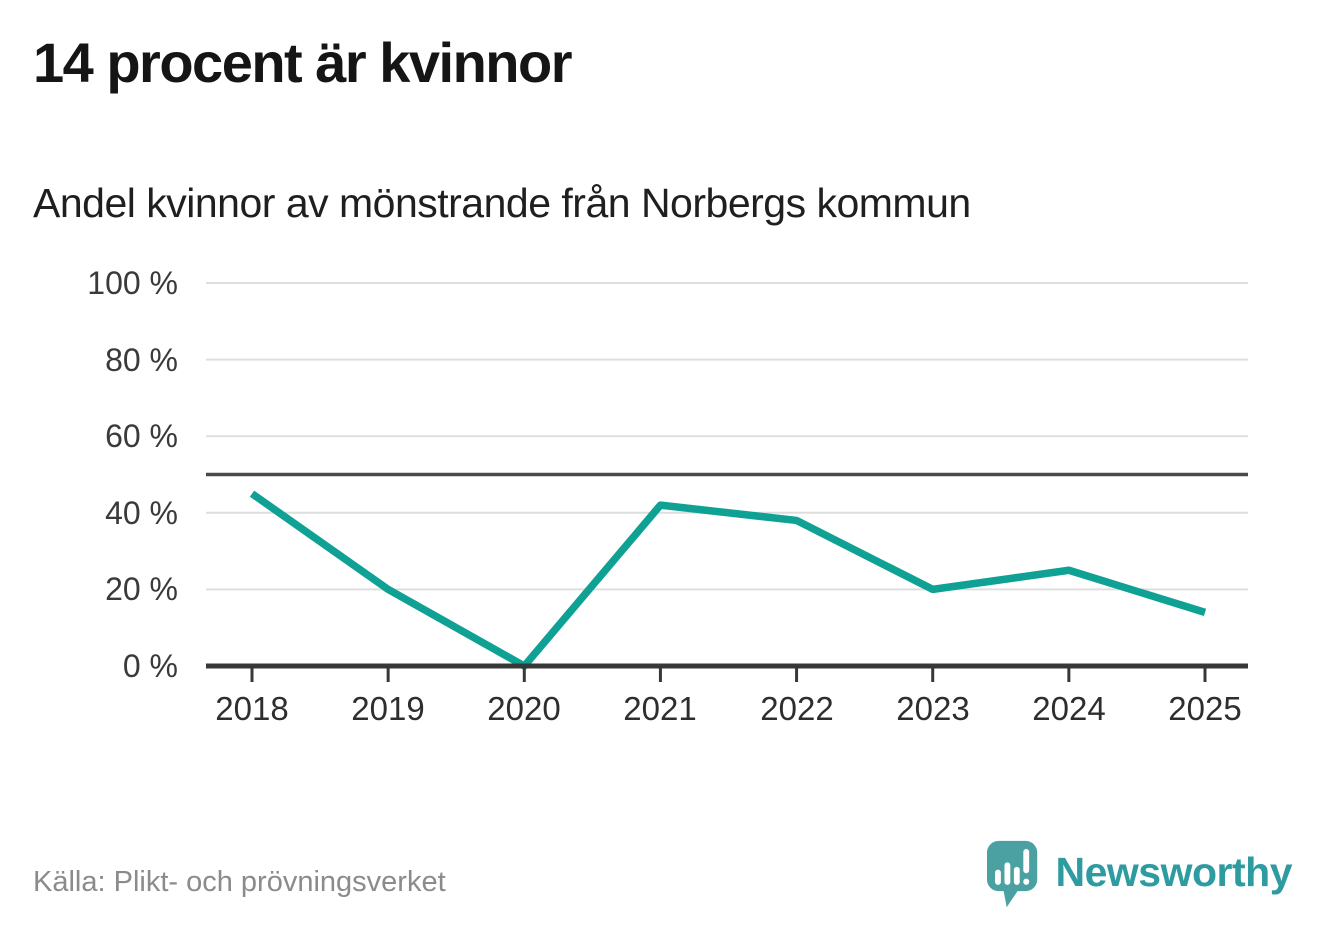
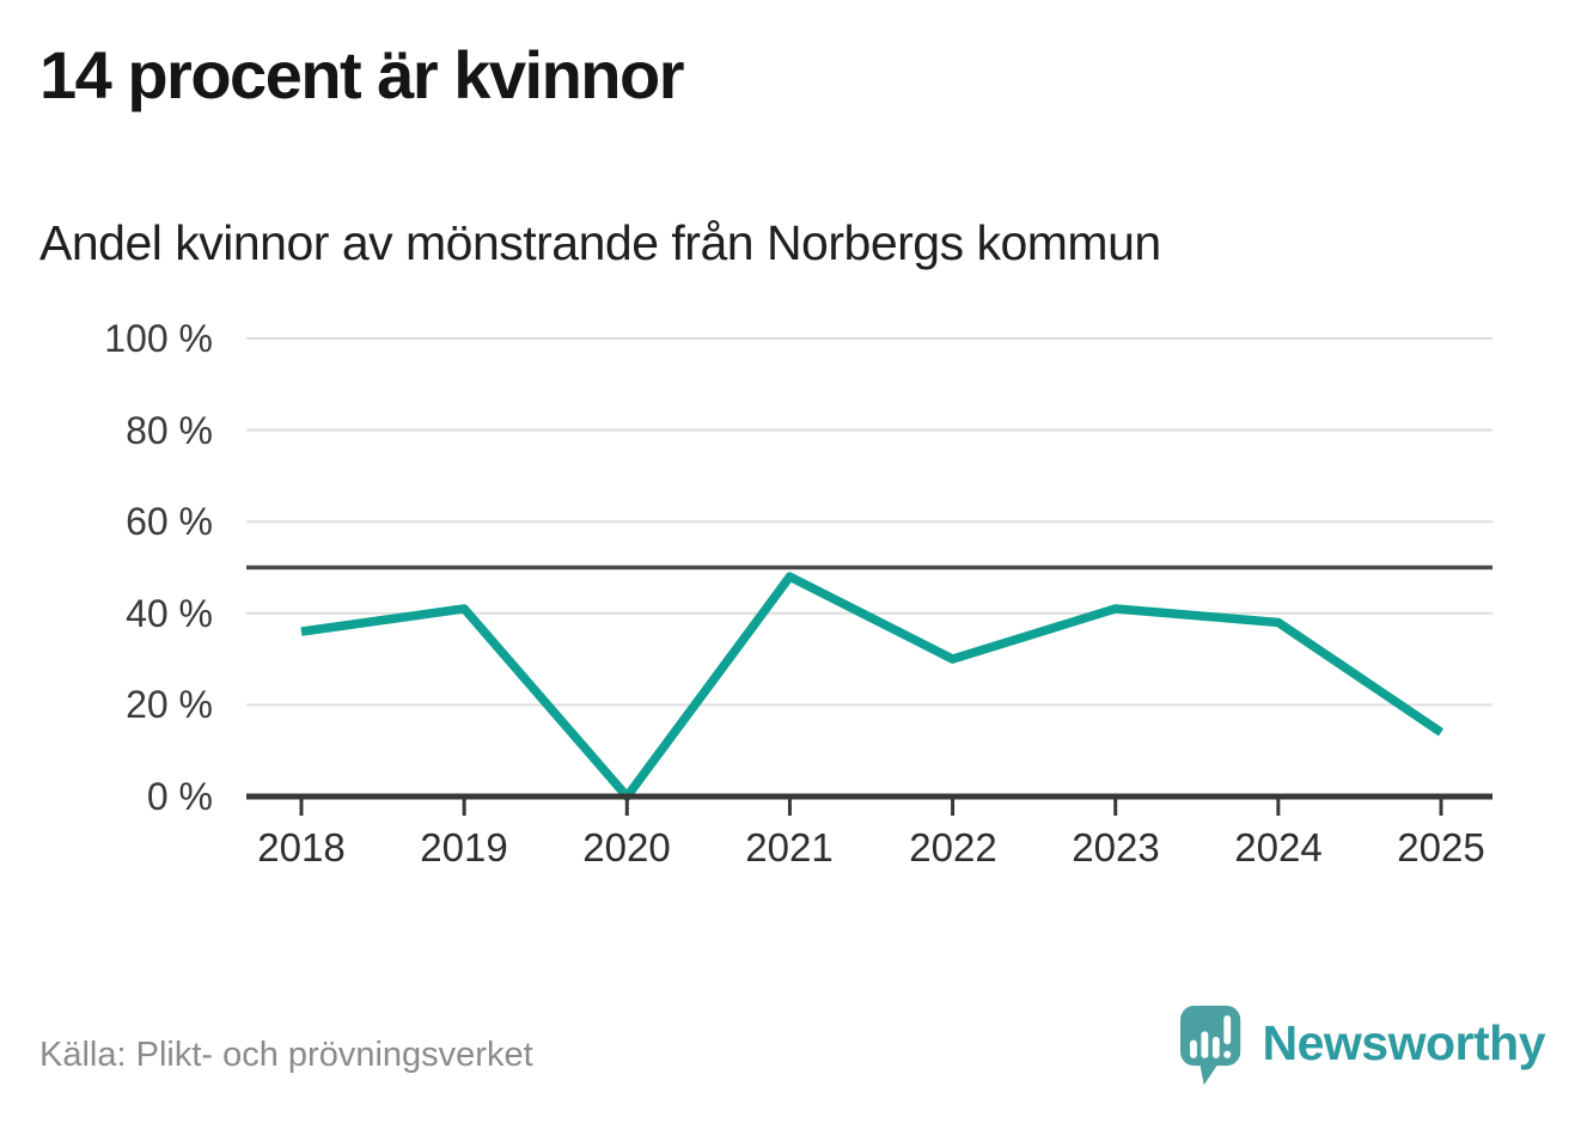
2018: 45% -> 36%
2019: 20% -> 41%
2021: 42% -> 48%
2022: 38% -> 30%
2023: 20% -> 41%
2024: 25% -> 38%
